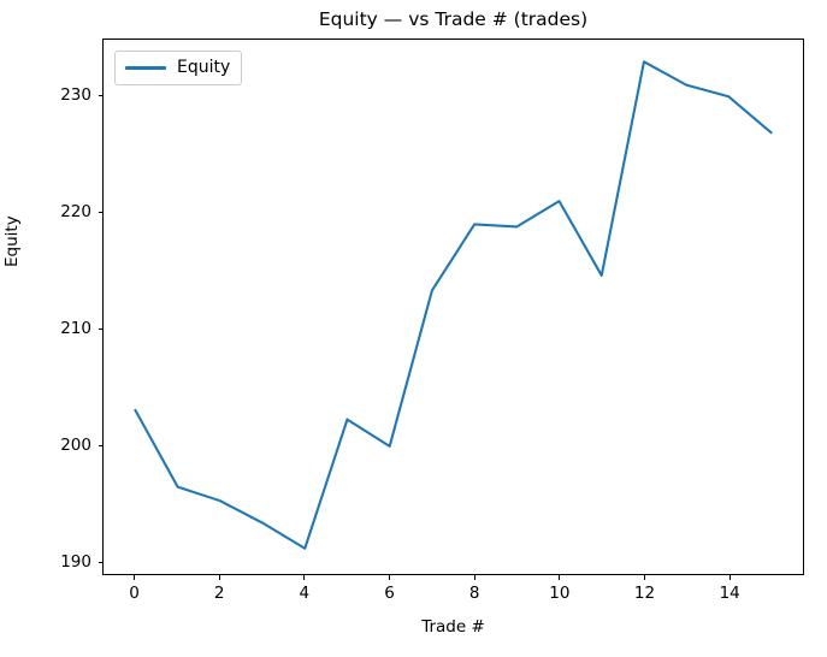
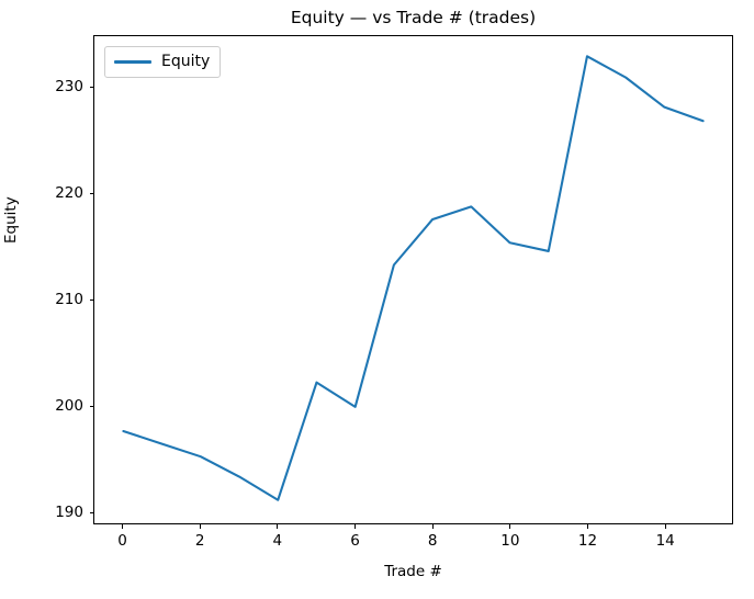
0: 203 -> 198
8: 219 -> 218
10: 221 -> 215
14: 230 -> 228
